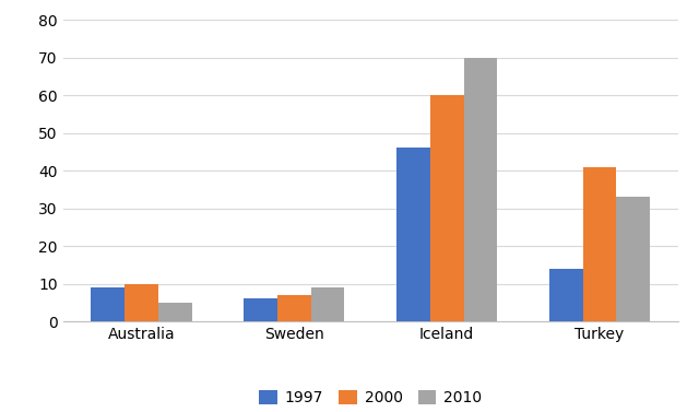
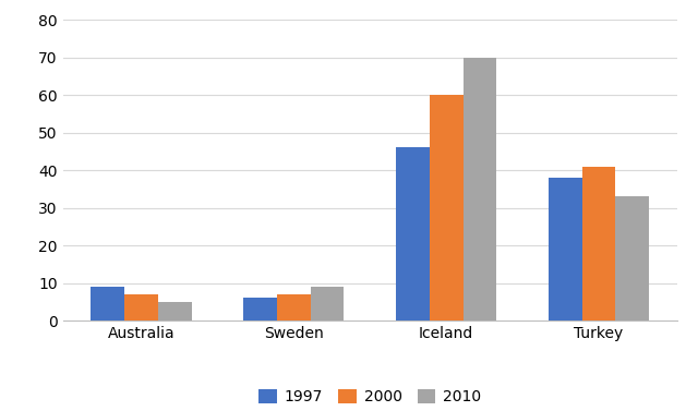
2000/Australia: 10 -> 7
1997/Turkey: 14 -> 38
